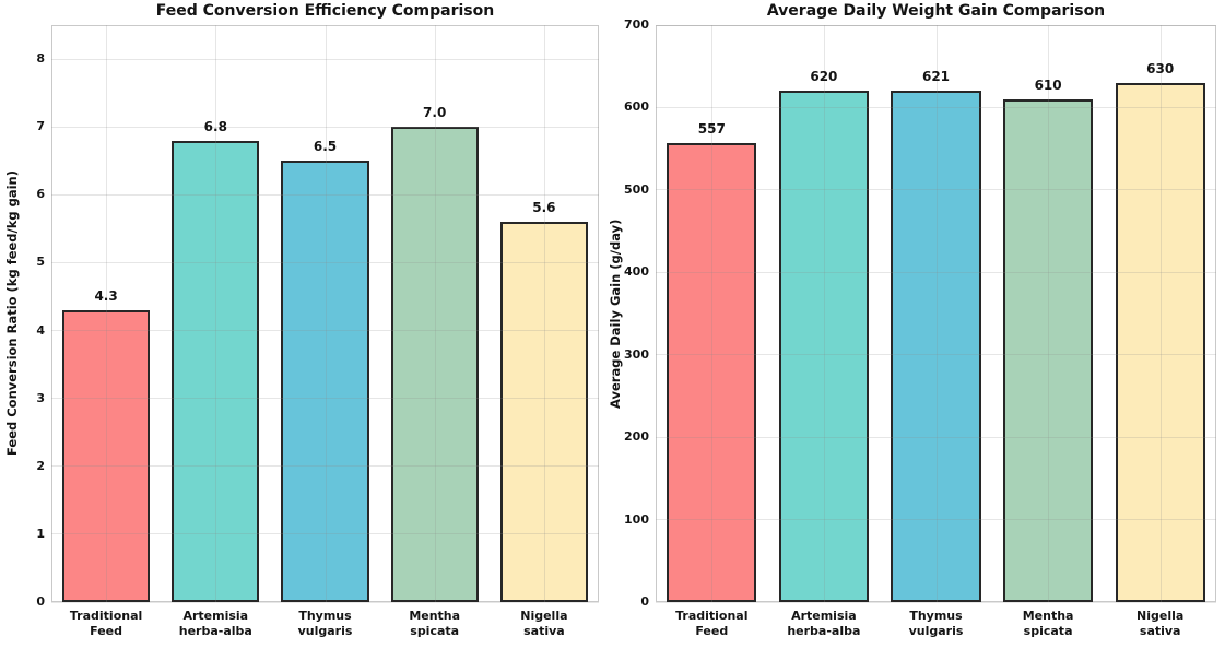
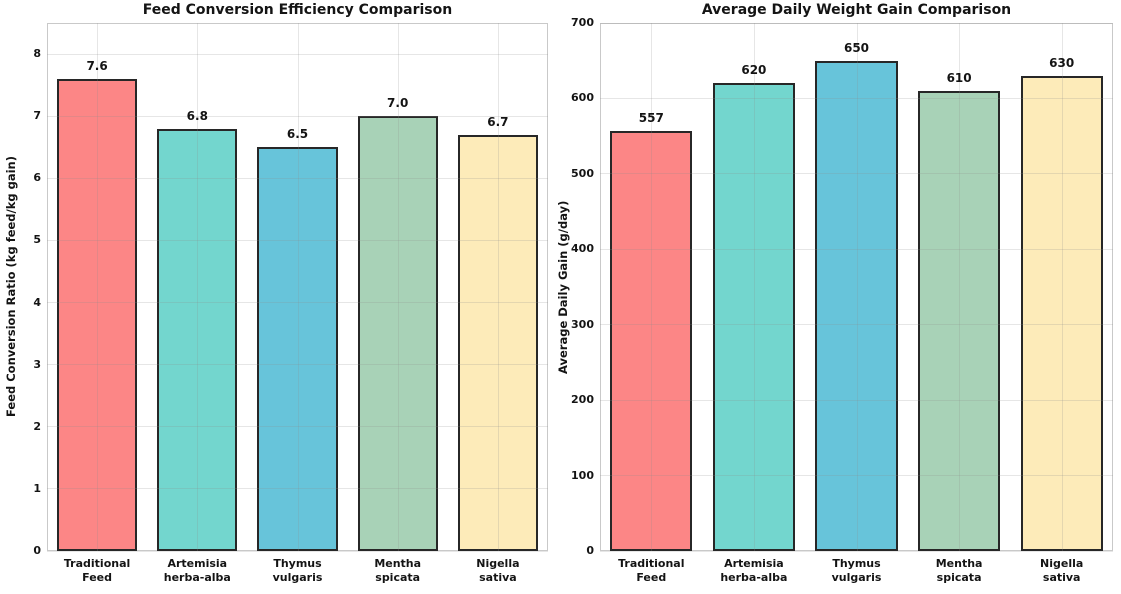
Feed Conversion Efficiency Comparison/Traditional Feed: 4.3 -> 7.6
Feed Conversion Efficiency Comparison/Nigella sativa: 5.6 -> 6.7
Average Daily Weight Gain Comparison/Thymus vulgaris: 621 -> 650
